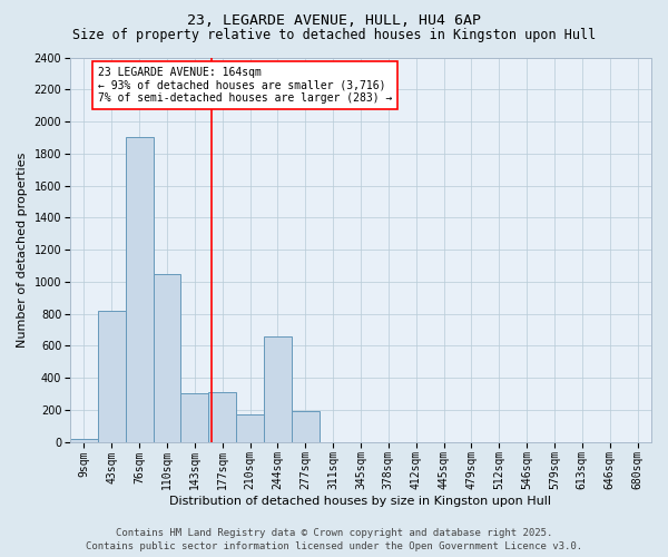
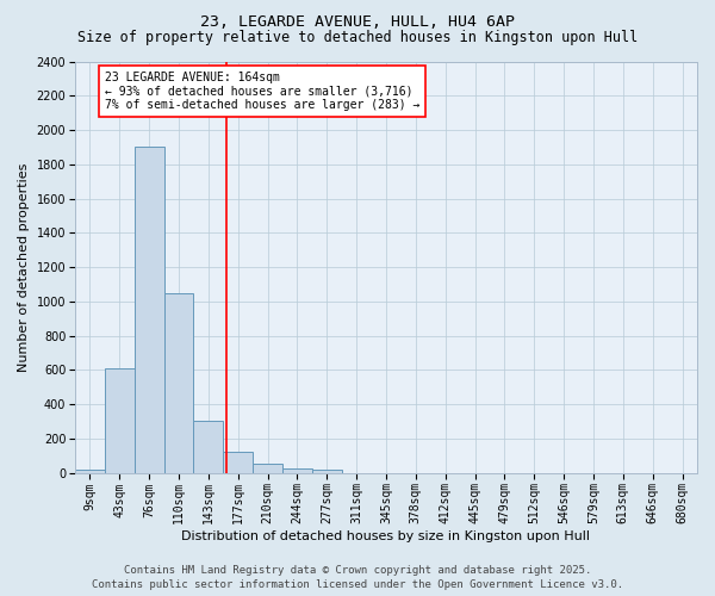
43sqm: 820 -> 610
177sqm: 310 -> 120
210sqm: 170 -> 50
244sqm: 660 -> 20
277sqm: 190 -> 20
